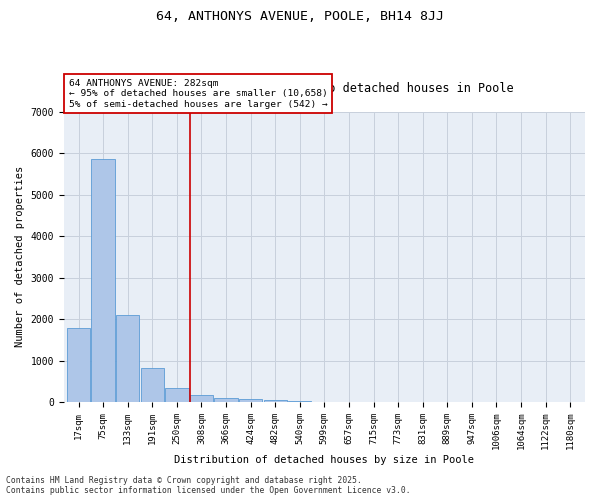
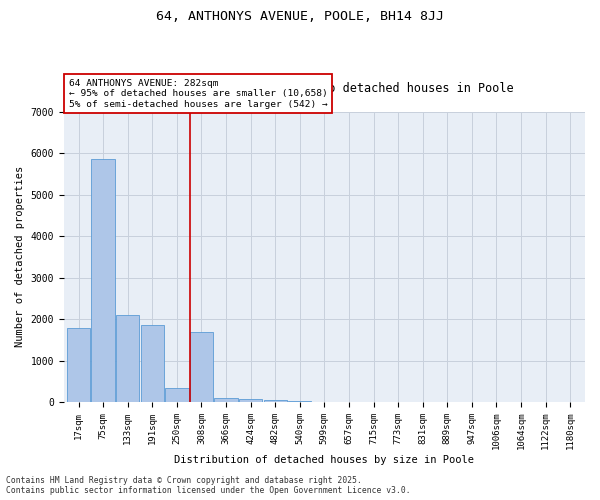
191sqm: 820 -> 1850
308sqm: 180 -> 1700
